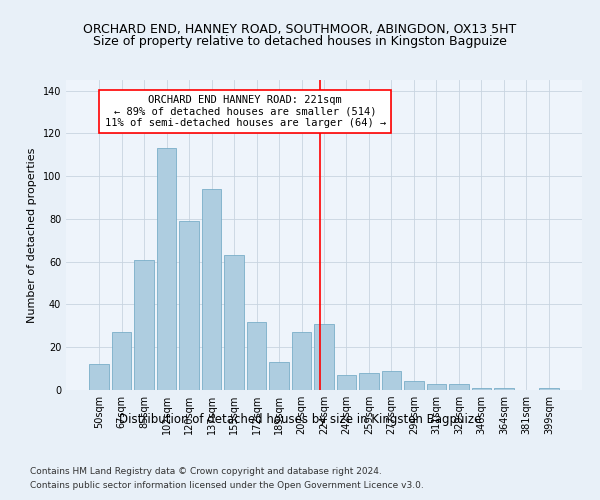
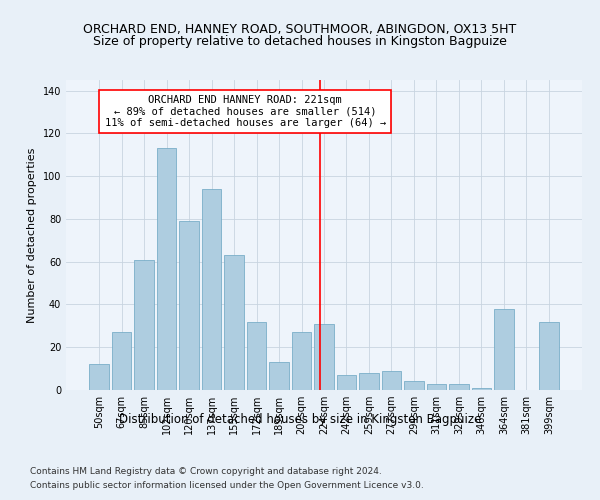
364sqm: 1 -> 38
399sqm: 1 -> 32
